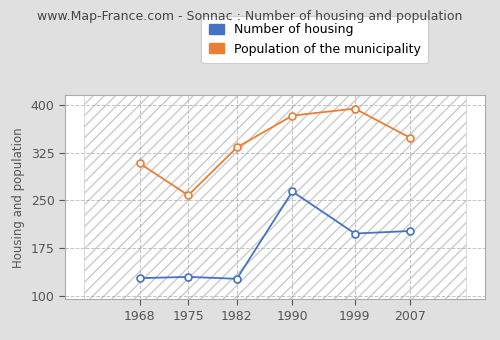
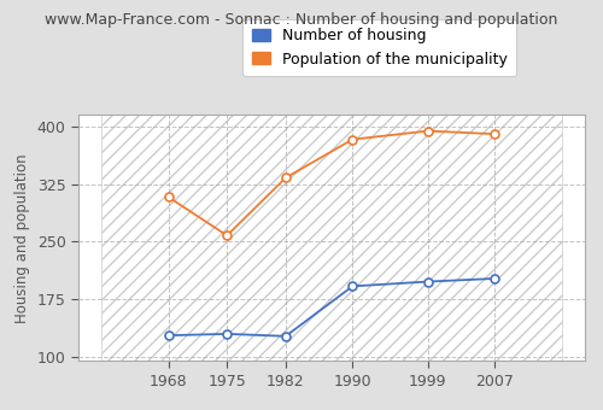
Number of housing/1990: 264 -> 192
Population of the municipality/2007: 348 -> 390
